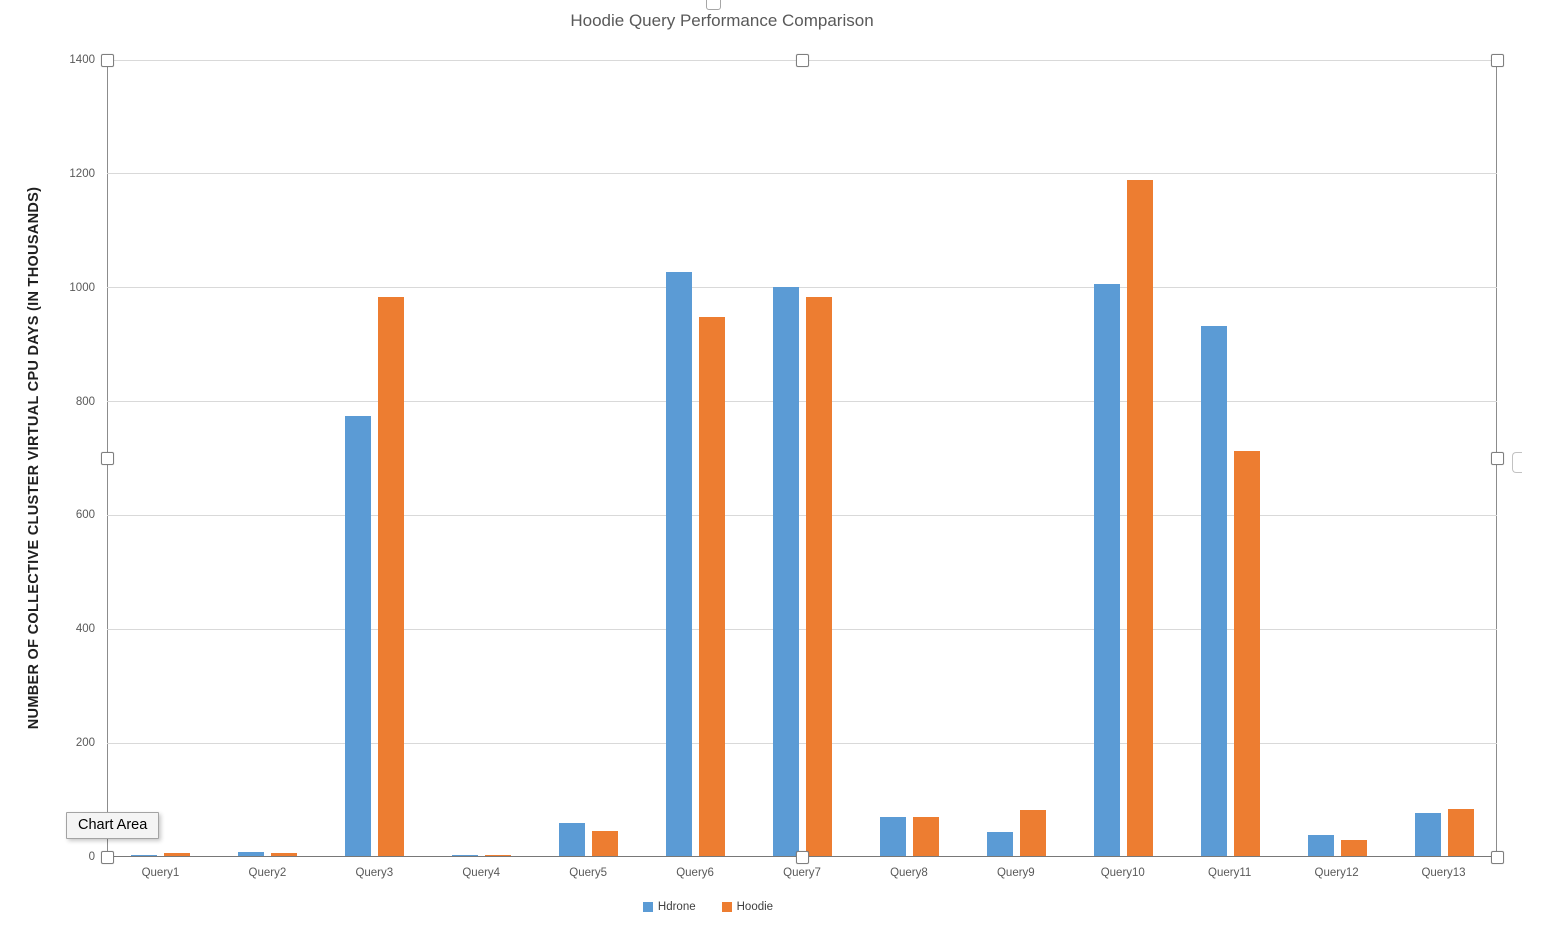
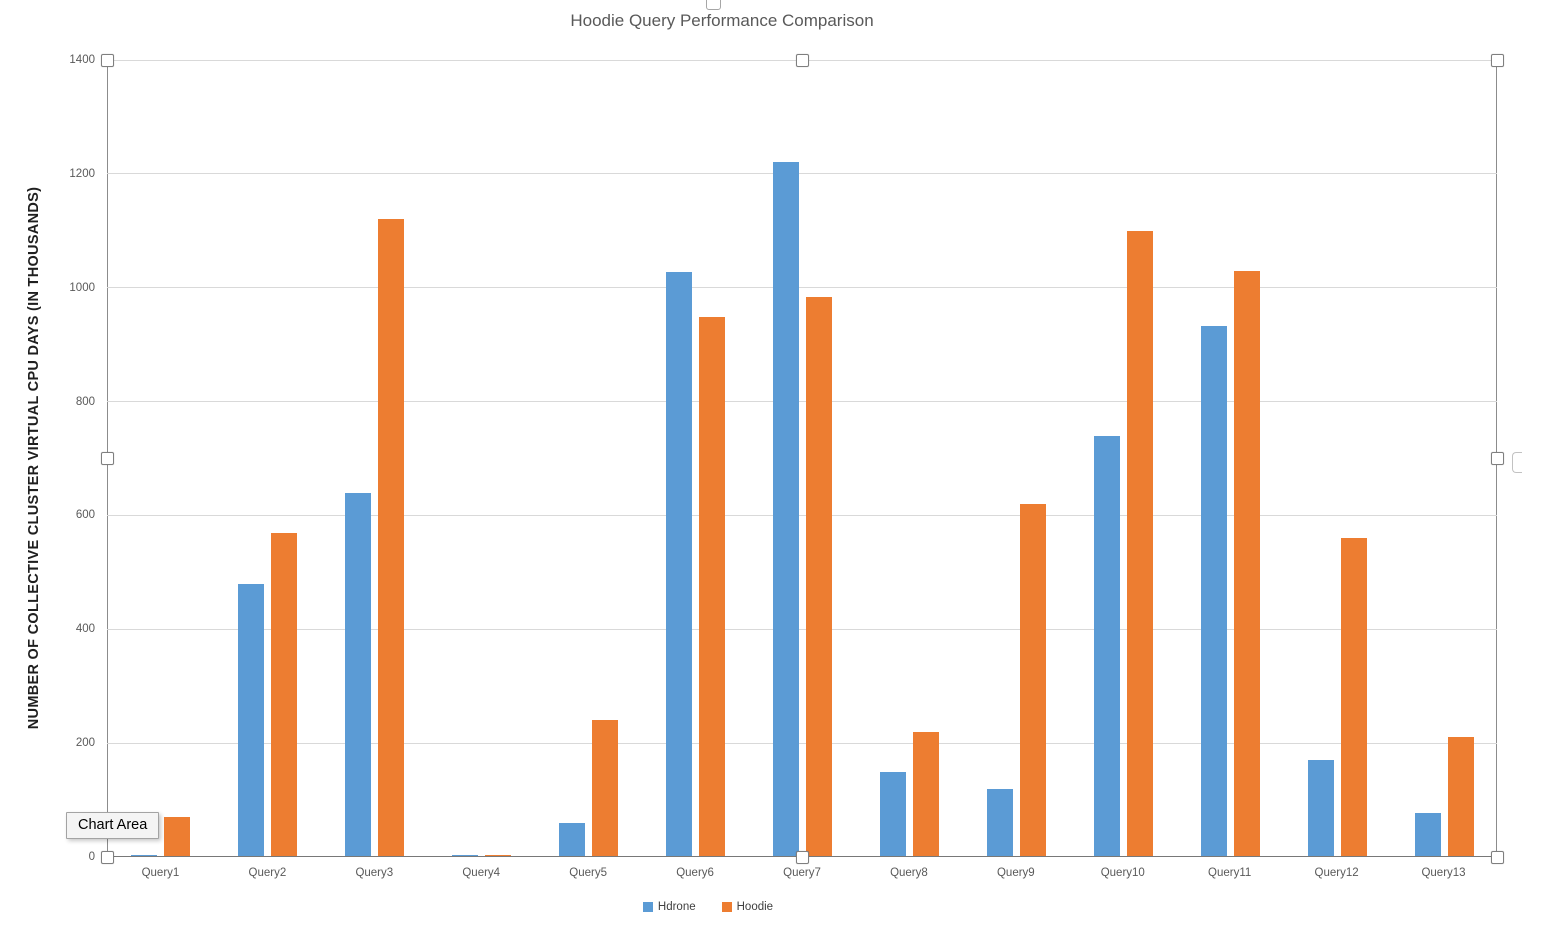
Hoodie/Query1: 10 -> 70
Hdrone/Query2: 10 -> 480
Hoodie/Query2: 10 -> 570
Hdrone/Query3: 780 -> 640
Hoodie/Query3: 980 -> 1120
Hoodie/Query5: 50 -> 240
Hdrone/Query7: 1000 -> 1220
Hdrone/Query8: 70 -> 150
Hoodie/Query8: 70 -> 220
Hdrone/Query9: 40 -> 120
Hoodie/Query9: 80 -> 620
Hdrone/Query10: 1010 -> 740
Hoodie/Query10: 1190 -> 1100
Hoodie/Query11: 710 -> 1030
Hdrone/Query12: 40 -> 170
Hoodie/Query12: 30 -> 560
Hoodie/Query13: 80 -> 210
